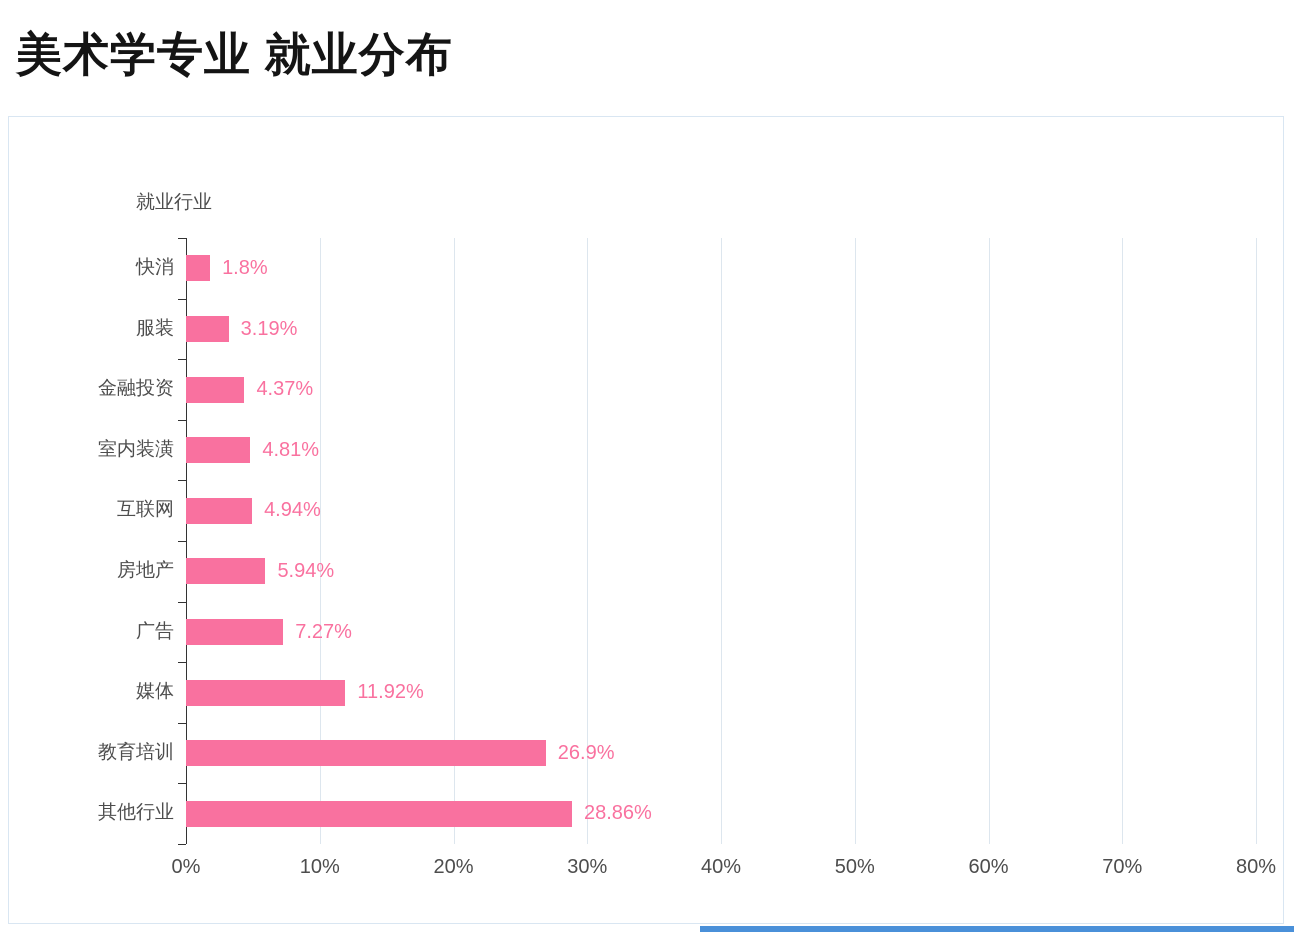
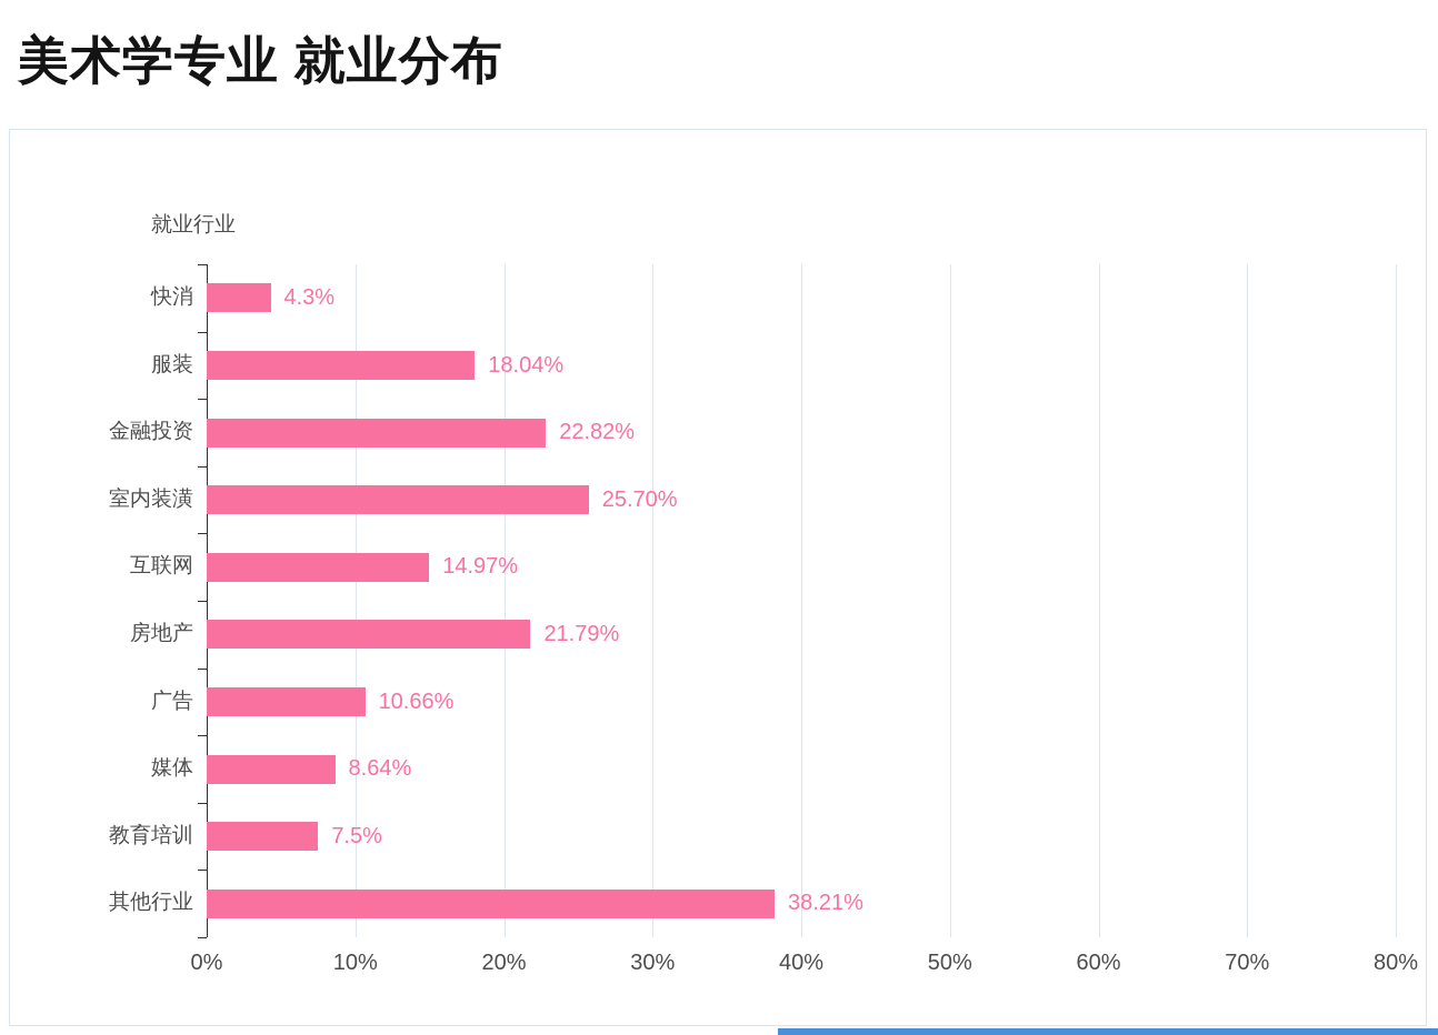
快消: 1.8% -> 4.3%
服装: 3.19% -> 18.04%
金融投资: 4.37% -> 22.82%
室内装潢: 4.81% -> 25.70%
互联网: 4.94% -> 14.97%
房地产: 5.94% -> 21.79%
广告: 7.27% -> 10.66%
媒体: 11.92% -> 8.64%
教育培训: 26.9% -> 7.5%
其他行业: 28.86% -> 38.21%
